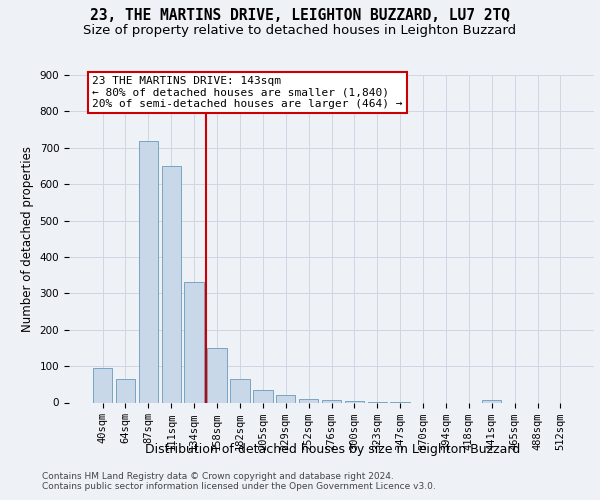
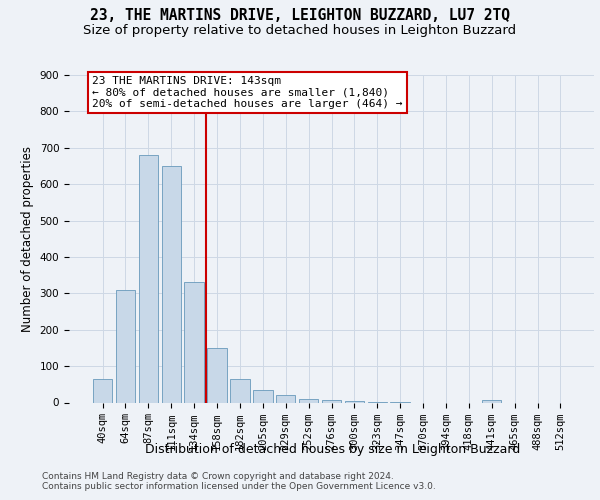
40sqm: 95 -> 65
64sqm: 65 -> 310
87sqm: 720 -> 680
